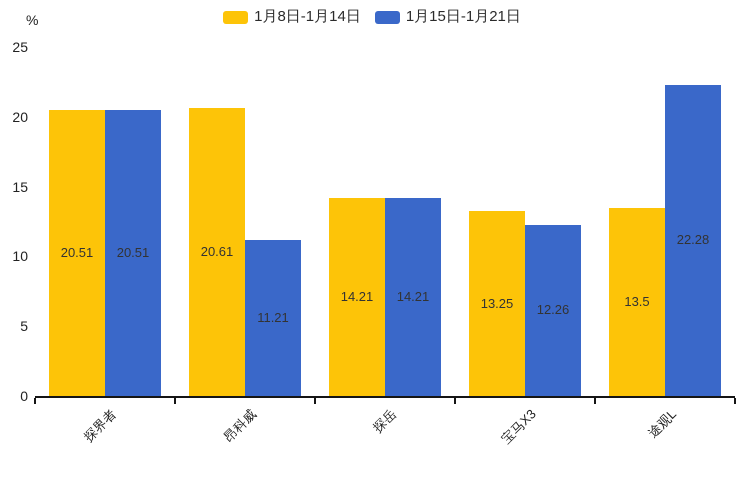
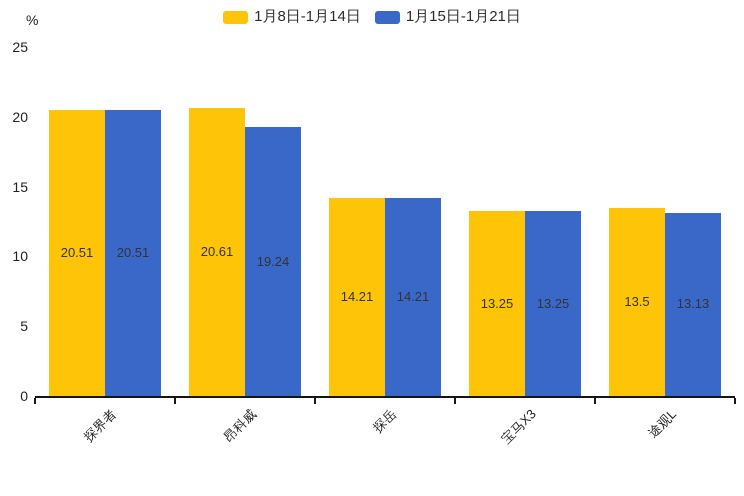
1月15日-1月21日/昂科威: 11.21 -> 19.24
1月15日-1月21日/宝马X3: 12.26 -> 13.25
1月15日-1月21日/途观L: 22.28 -> 13.13
